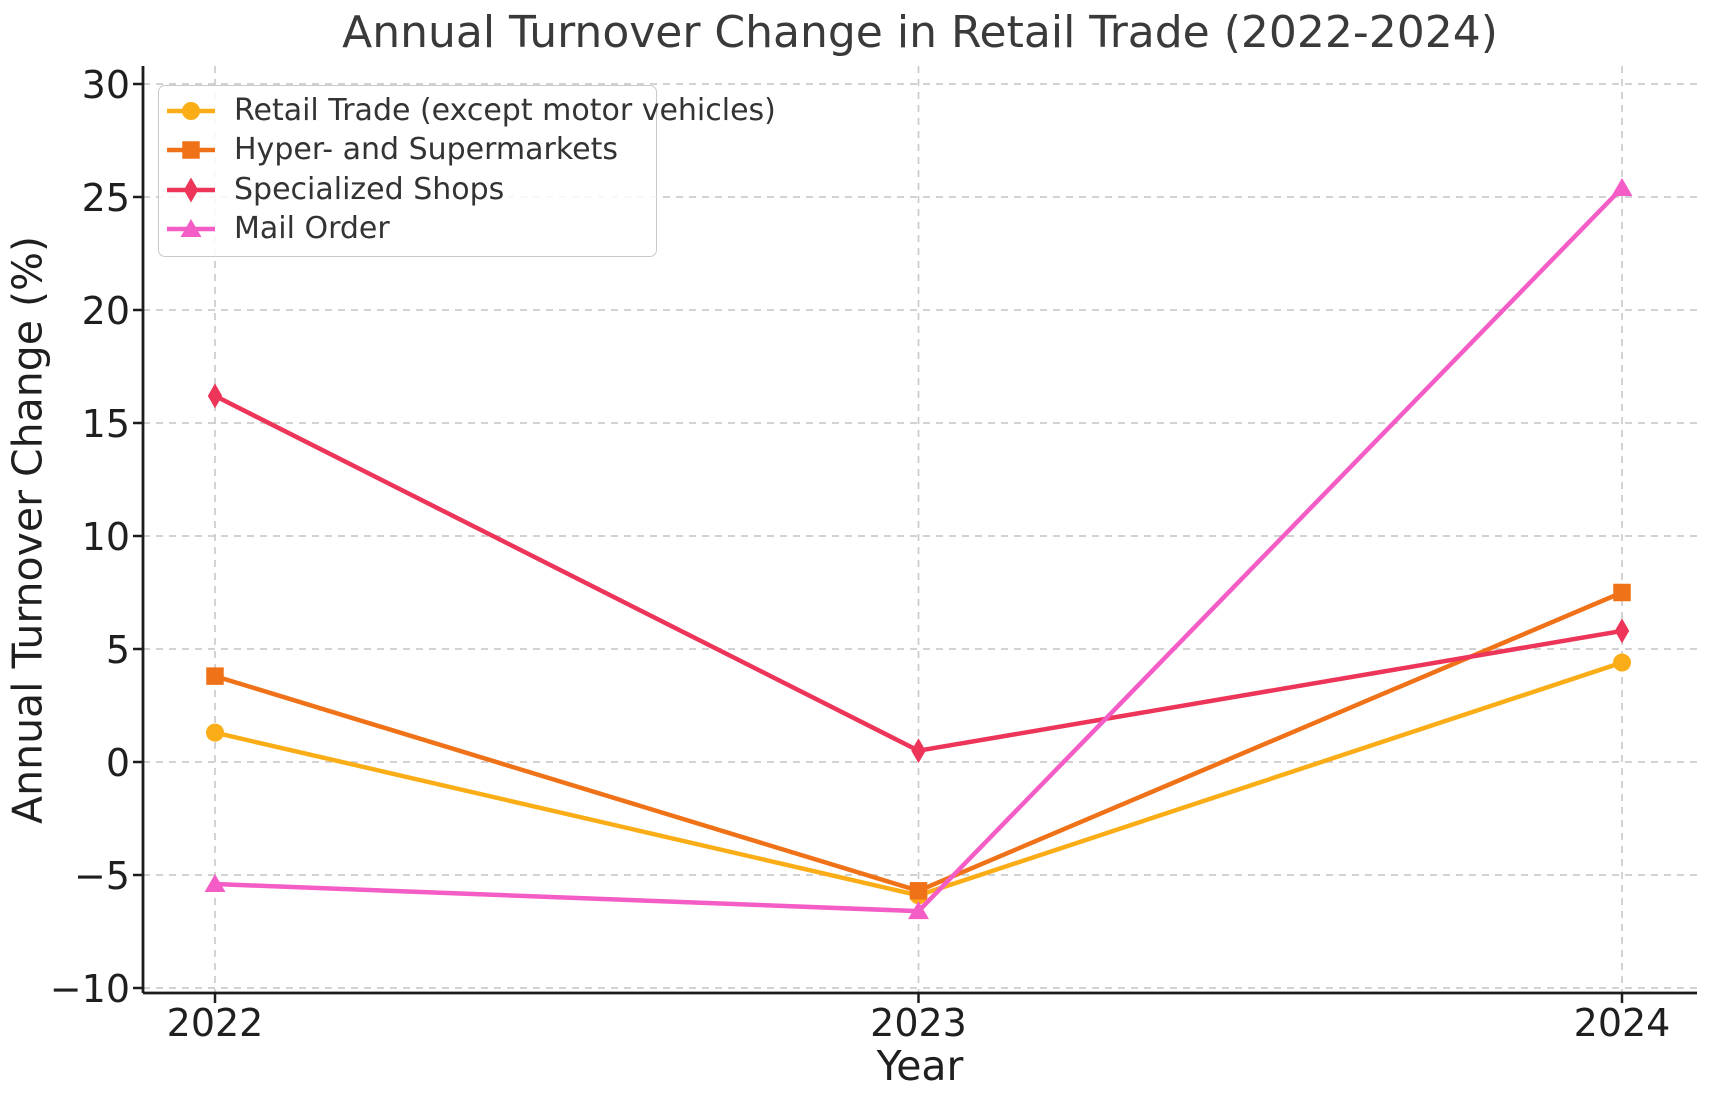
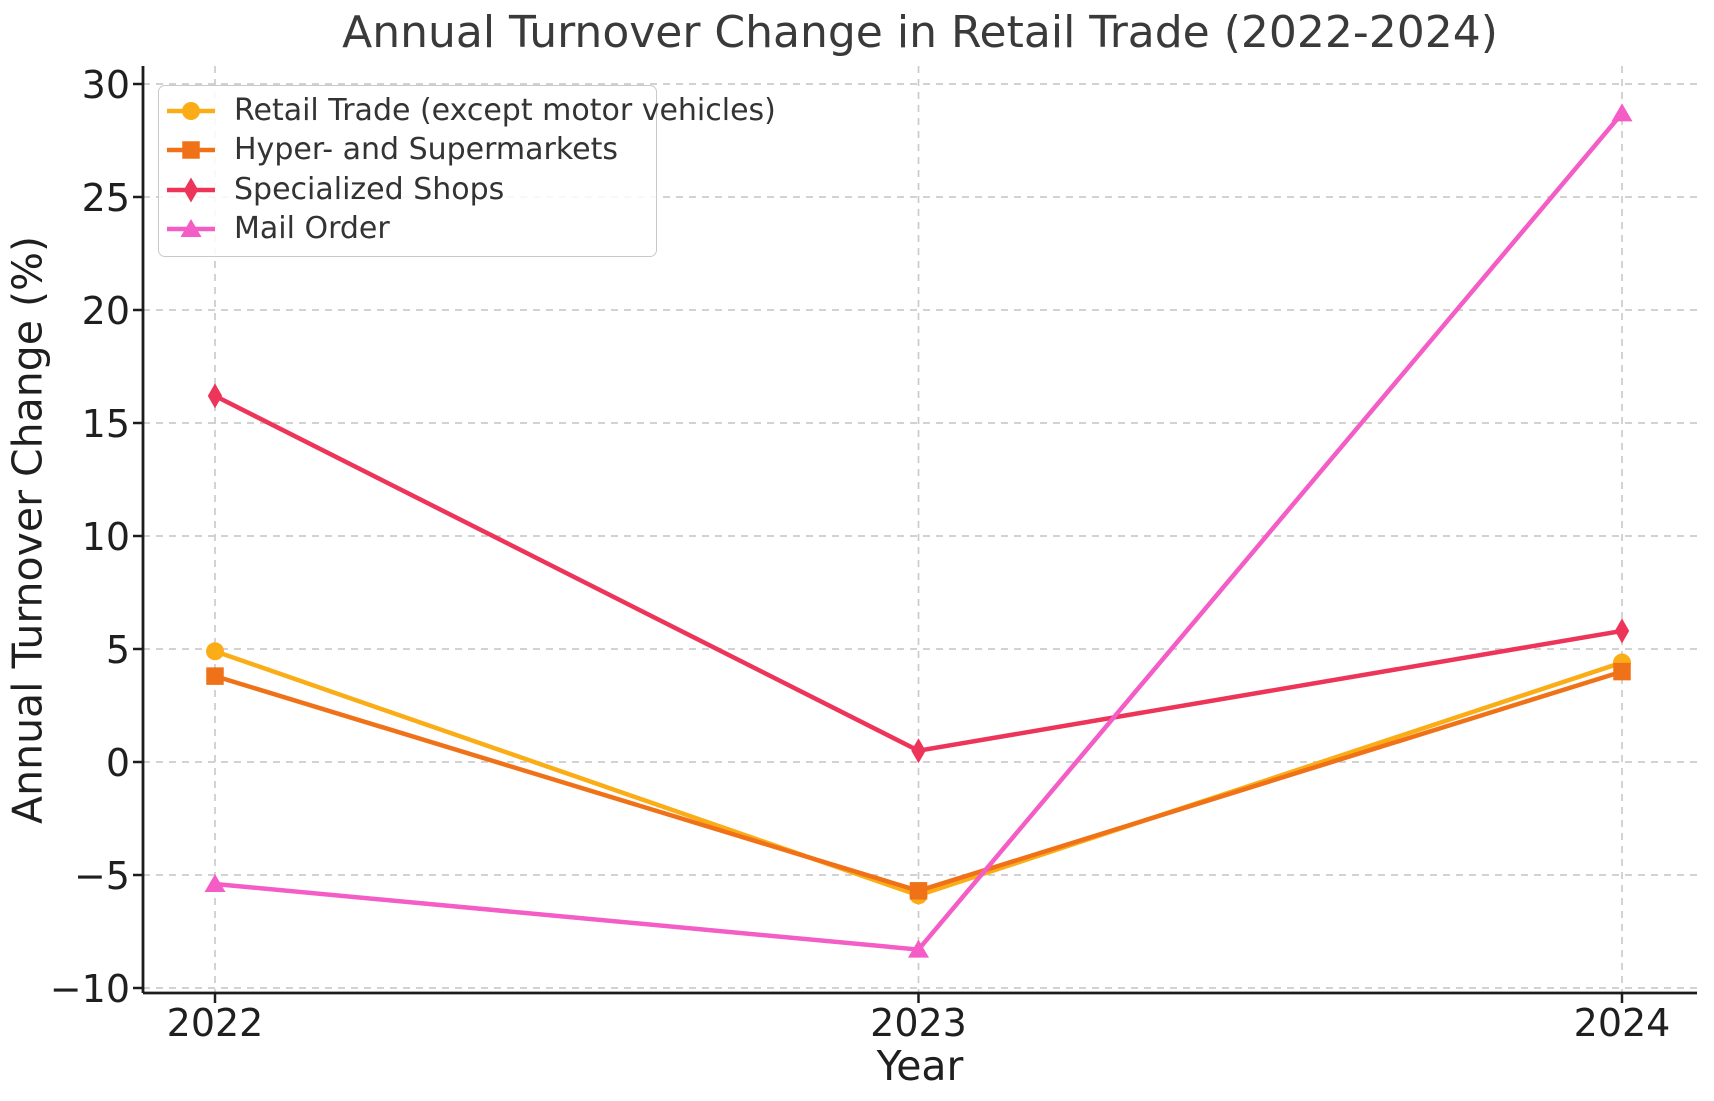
Retail Trade (except motor vehicles)/2022: 1.3 -> 4.9
Mail Order/2023: -6.6 -> -8.3
Hyper- and Supermarkets/2024: 7.5 -> 4.0
Mail Order/2024: 25.4 -> 28.7
